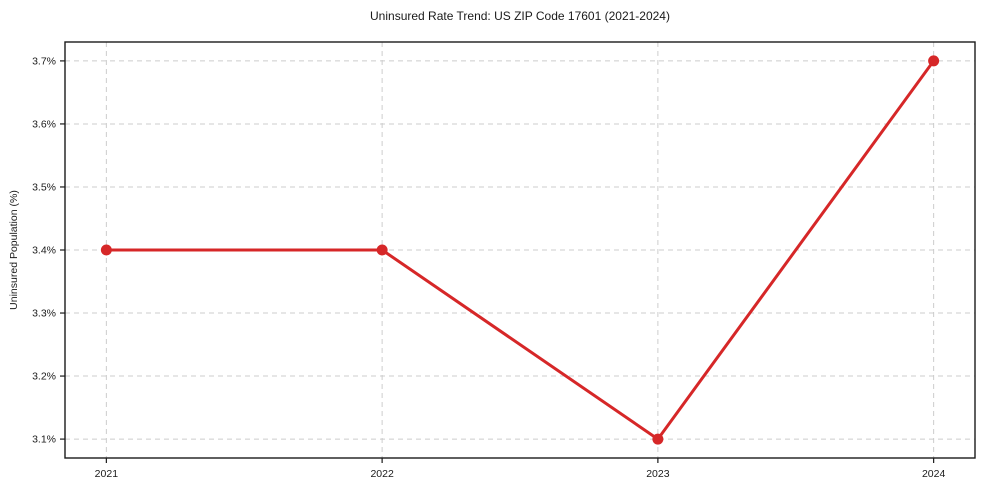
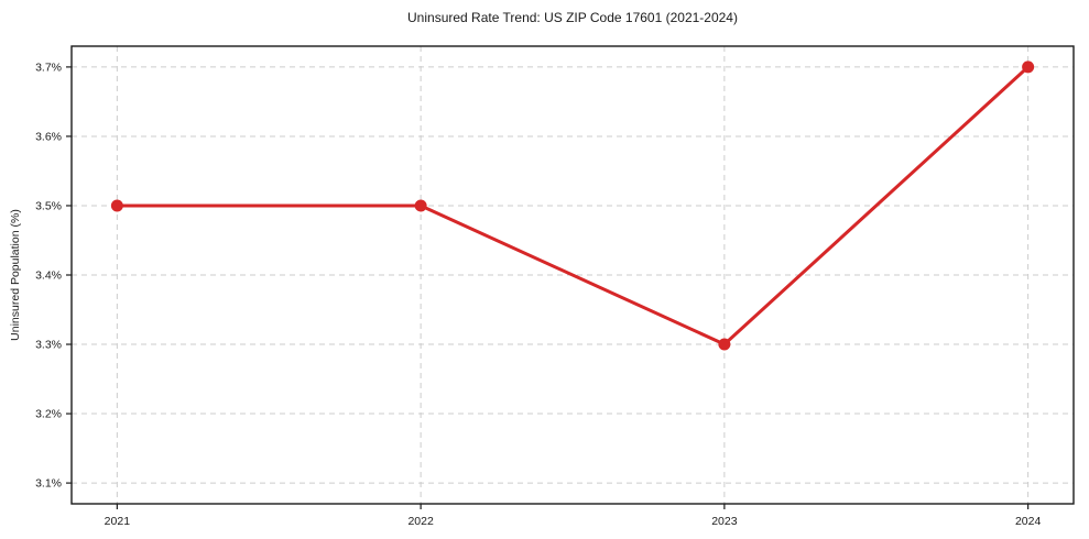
2021: 3.4% -> 3.5%
2022: 3.4% -> 3.5%
2023: 3.1% -> 3.3%
